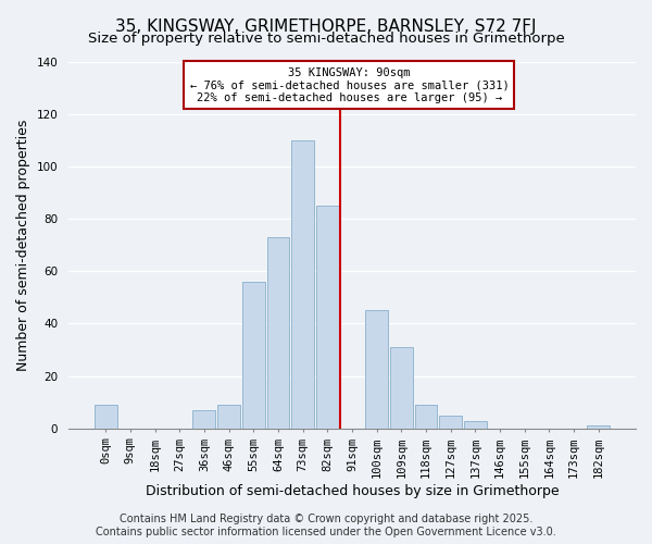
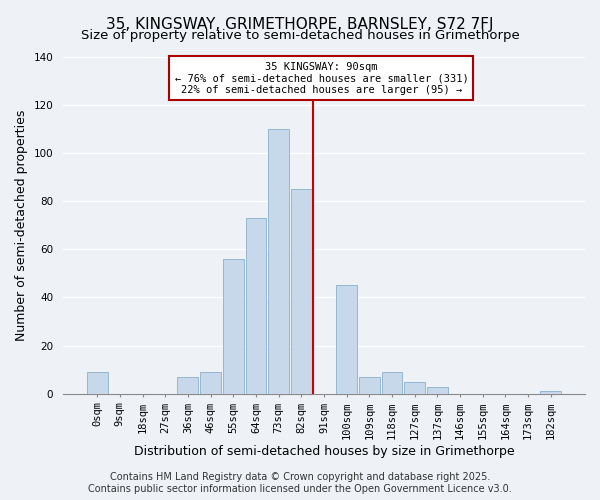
109sqm: 31 -> 7
